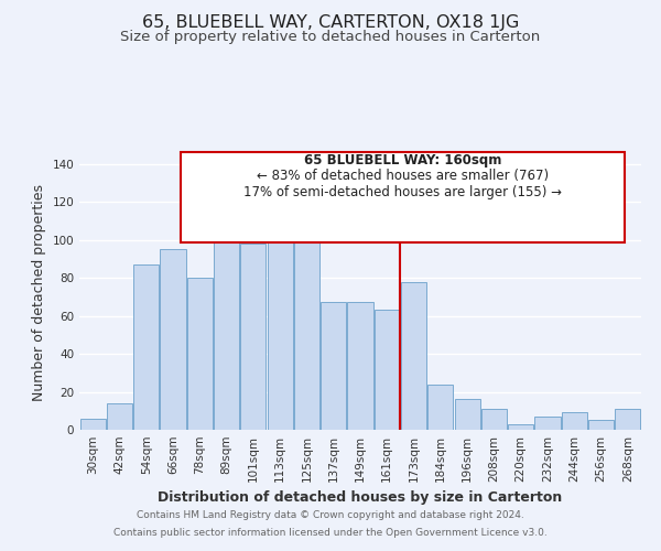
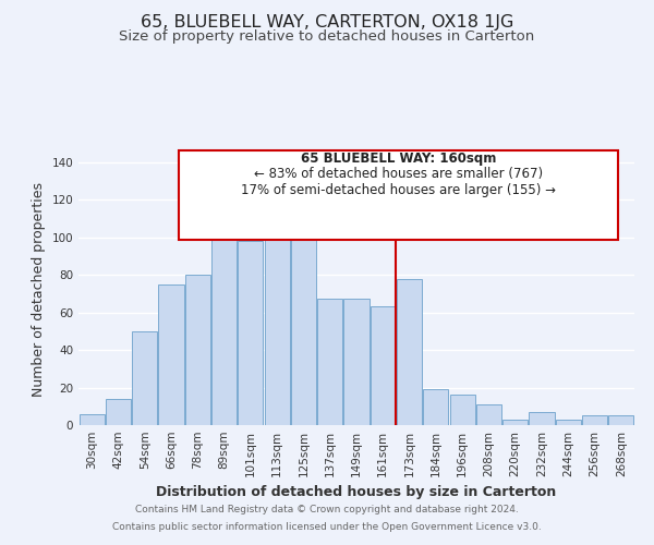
54sqm: 87 -> 50
66sqm: 95 -> 75
184sqm: 24 -> 19
244sqm: 9 -> 3
268sqm: 11 -> 5
